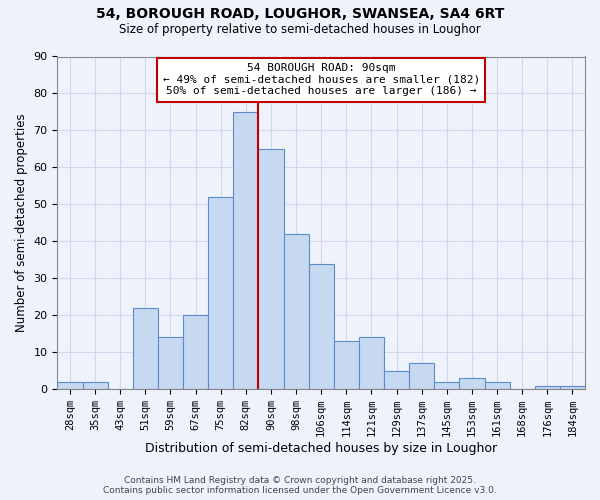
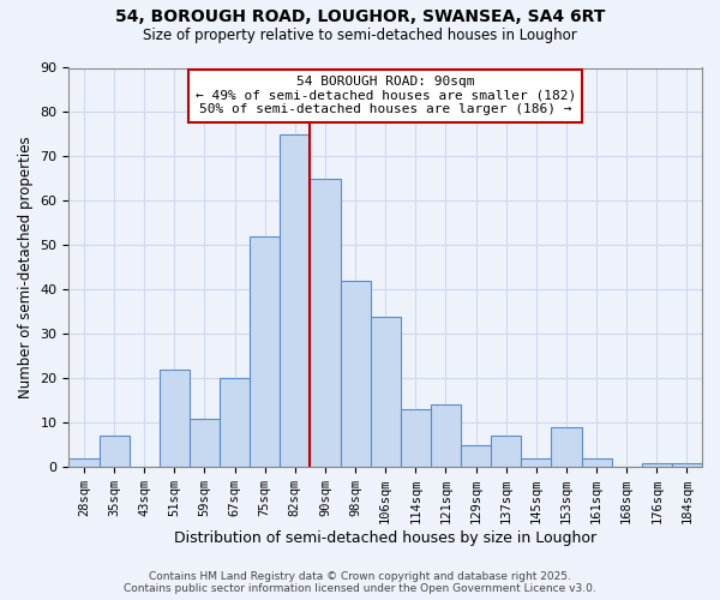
35sqm: 2 -> 7
59sqm: 14 -> 11
153sqm: 3 -> 9
